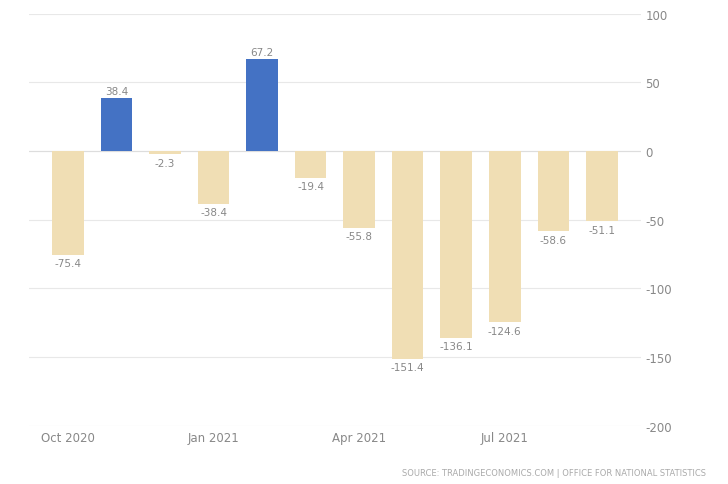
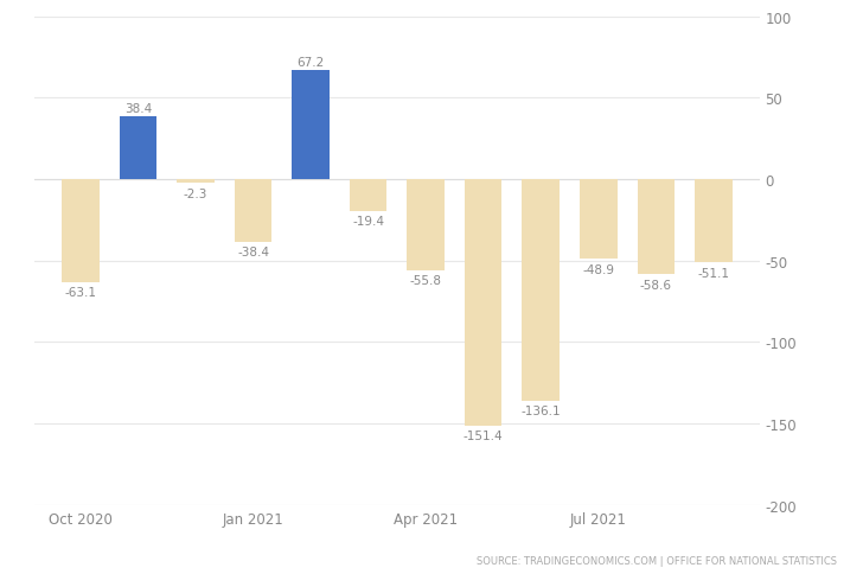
Oct 2020: -75.4 -> -63.1
Jul 2021: -124.6 -> -48.9
